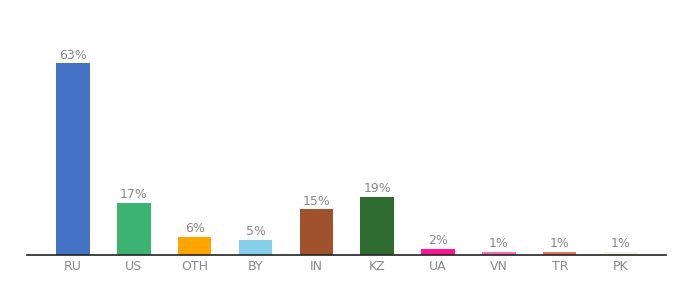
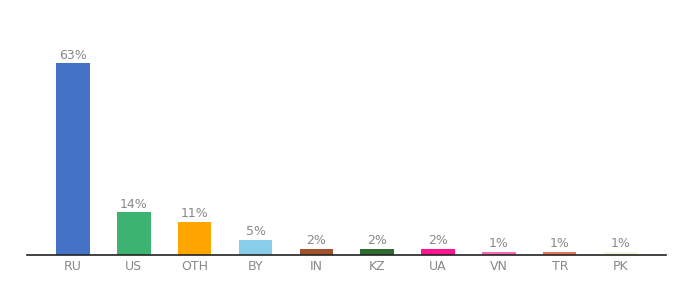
US: 17% -> 14%
OTH: 6% -> 11%
IN: 15% -> 2%
KZ: 19% -> 2%
